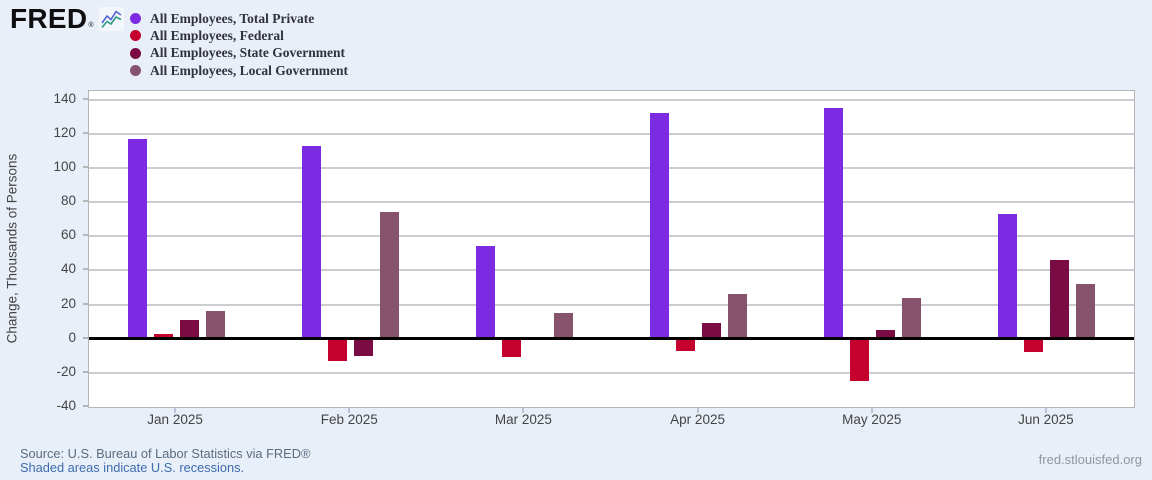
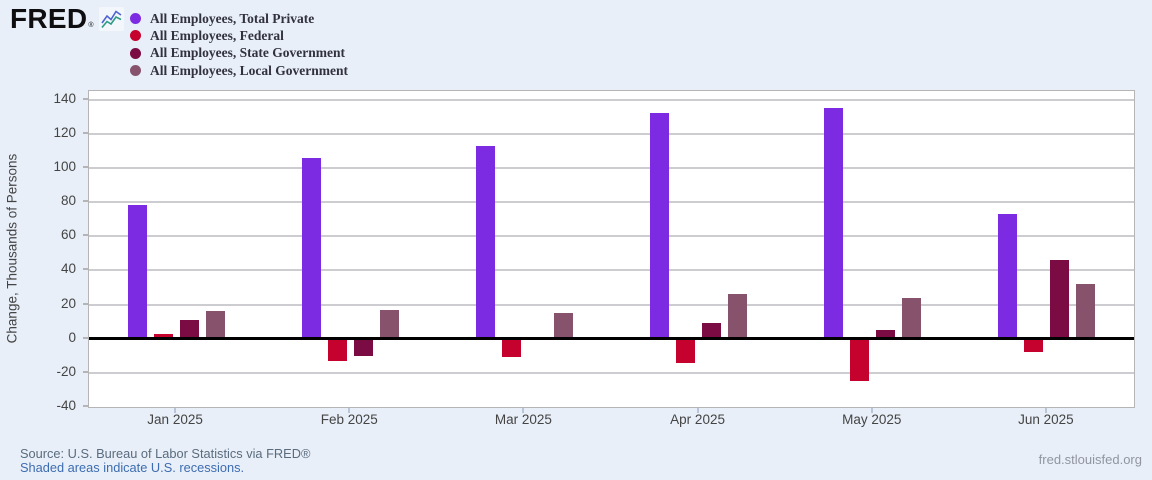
All Employees, Total Private/Jan 2025: 117 -> 78
All Employees, Total Private/Feb 2025: 113 -> 106
All Employees, Local Government/Feb 2025: 74 -> 17
All Employees, Total Private/Mar 2025: 54 -> 113
All Employees, Federal/Apr 2025: -7 -> -14
